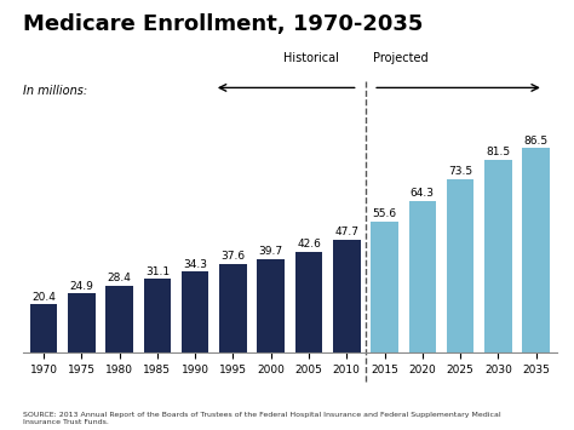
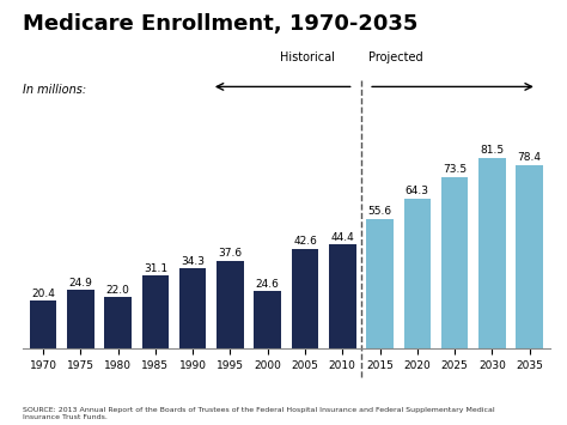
1980: 28.4 -> 22.0
2000: 39.7 -> 24.6
2010: 47.7 -> 44.4
2035: 86.5 -> 78.4
